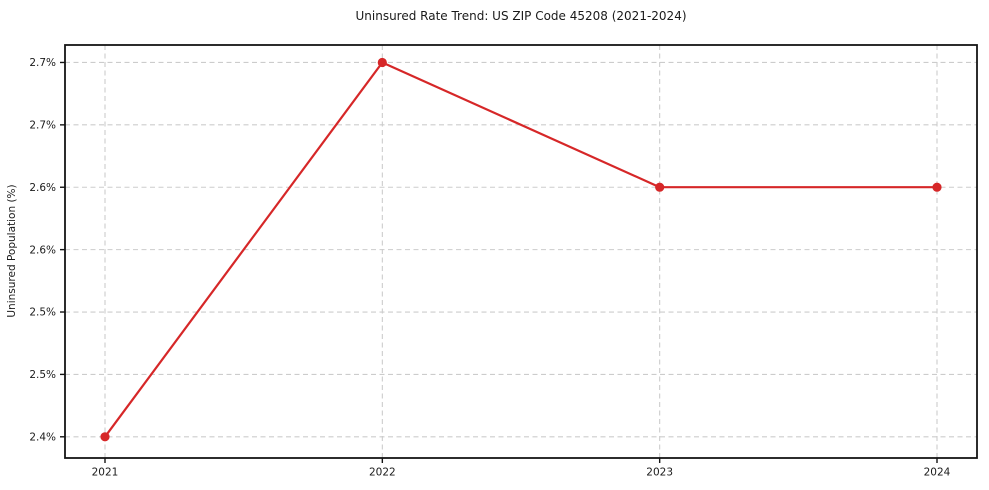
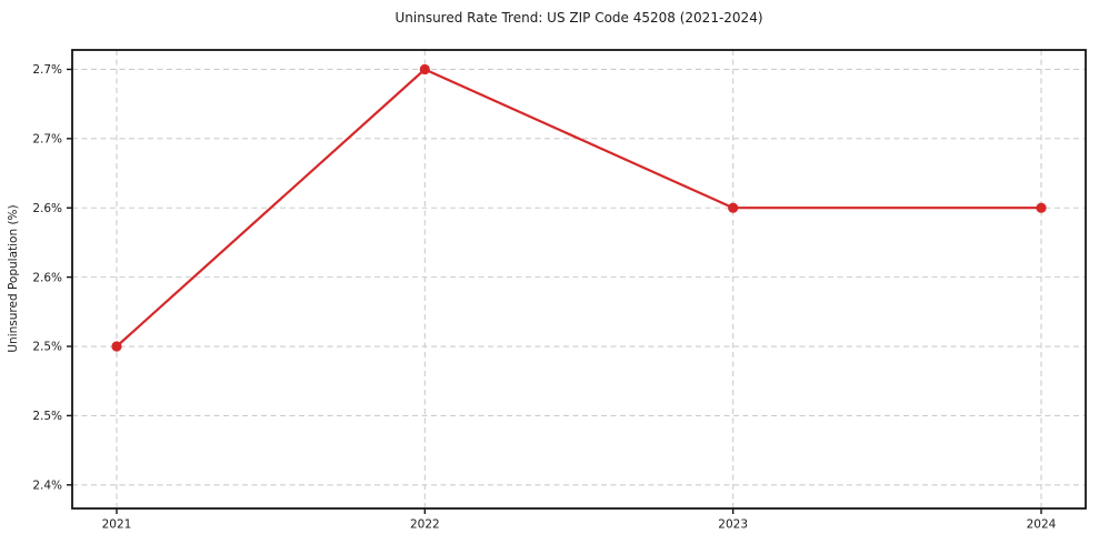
2021: 2.4% -> 2.5%
